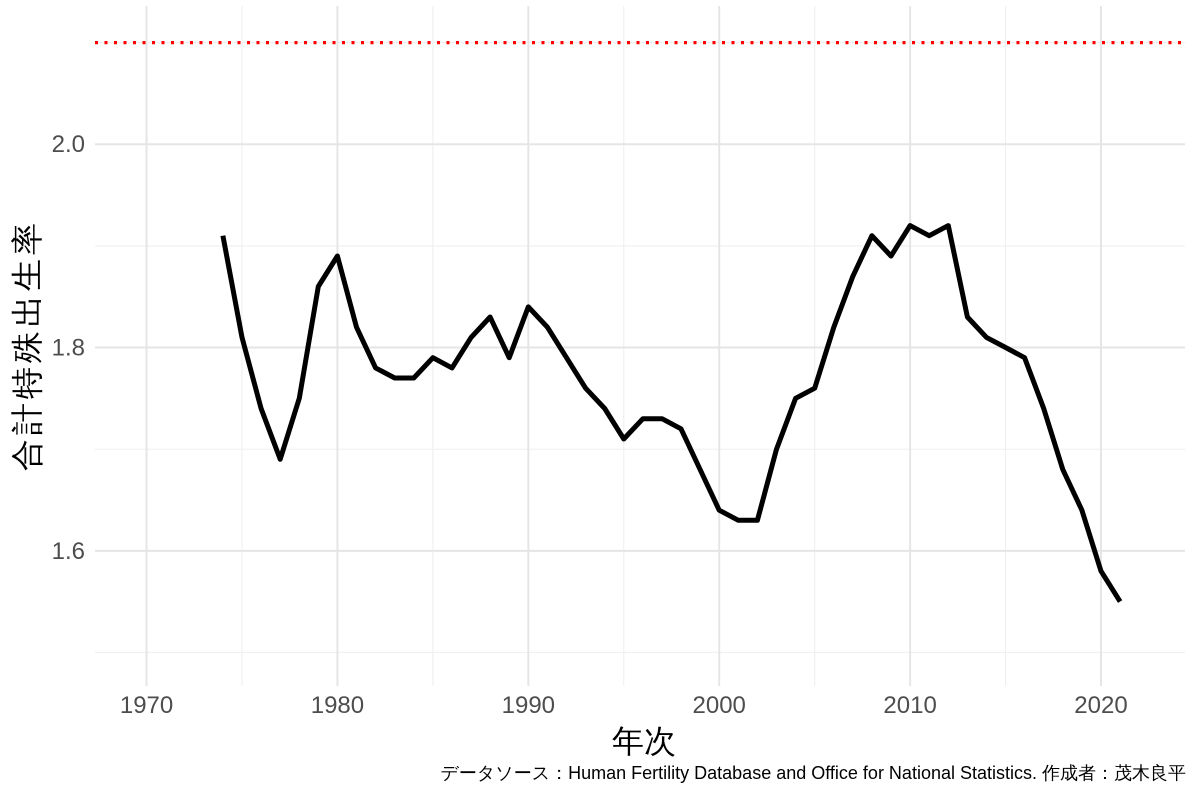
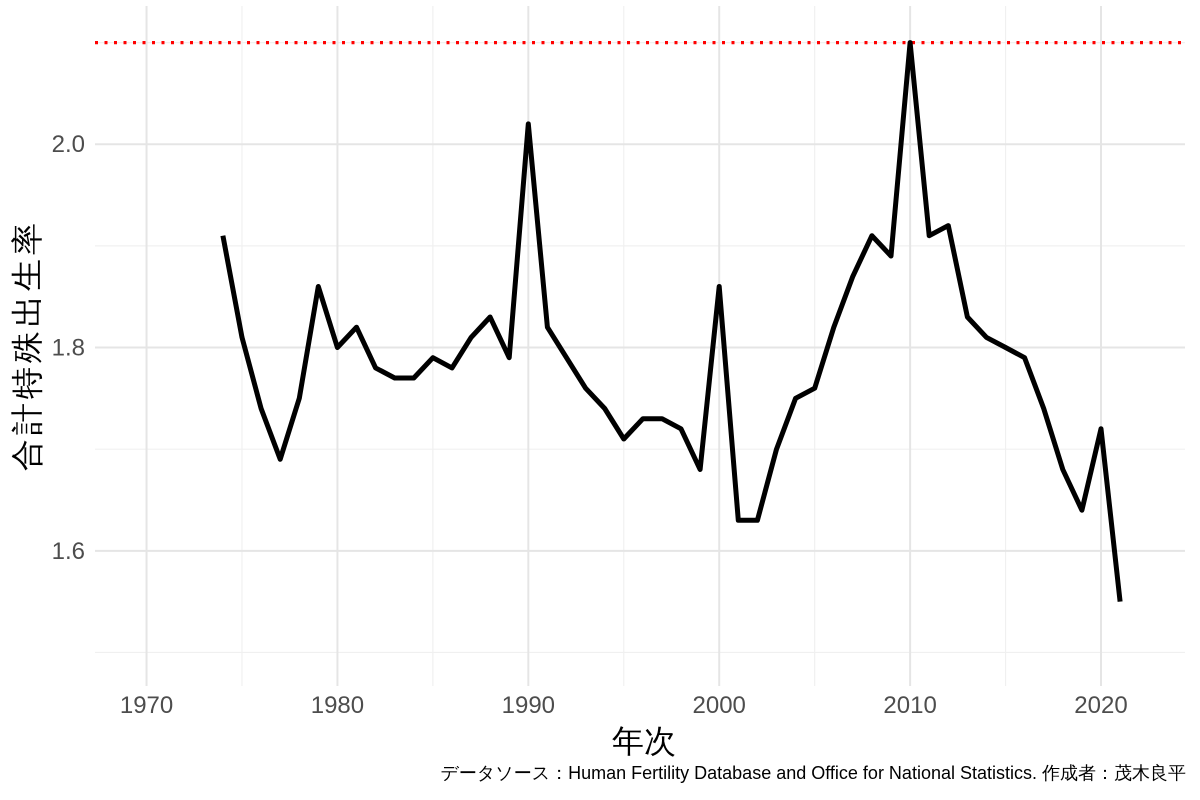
1980: 1.89 -> 1.80
1990: 1.84 -> 2.02
2000: 1.64 -> 1.86
2010: 1.92 -> 2.10
2020: 1.58 -> 1.72
